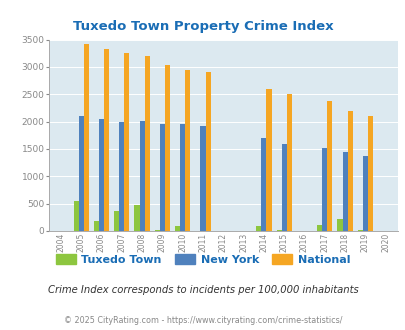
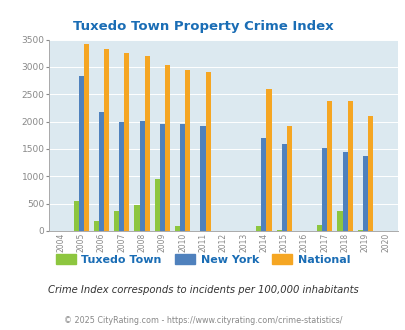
New York/2005: 2100 -> 2840
New York/2006: 2050 -> 2180
Tuxedo Town/2009: 10 -> 960
National/2015: 2500 -> 1920
Tuxedo Town/2018: 220 -> 360
National/2018: 2200 -> 2380
